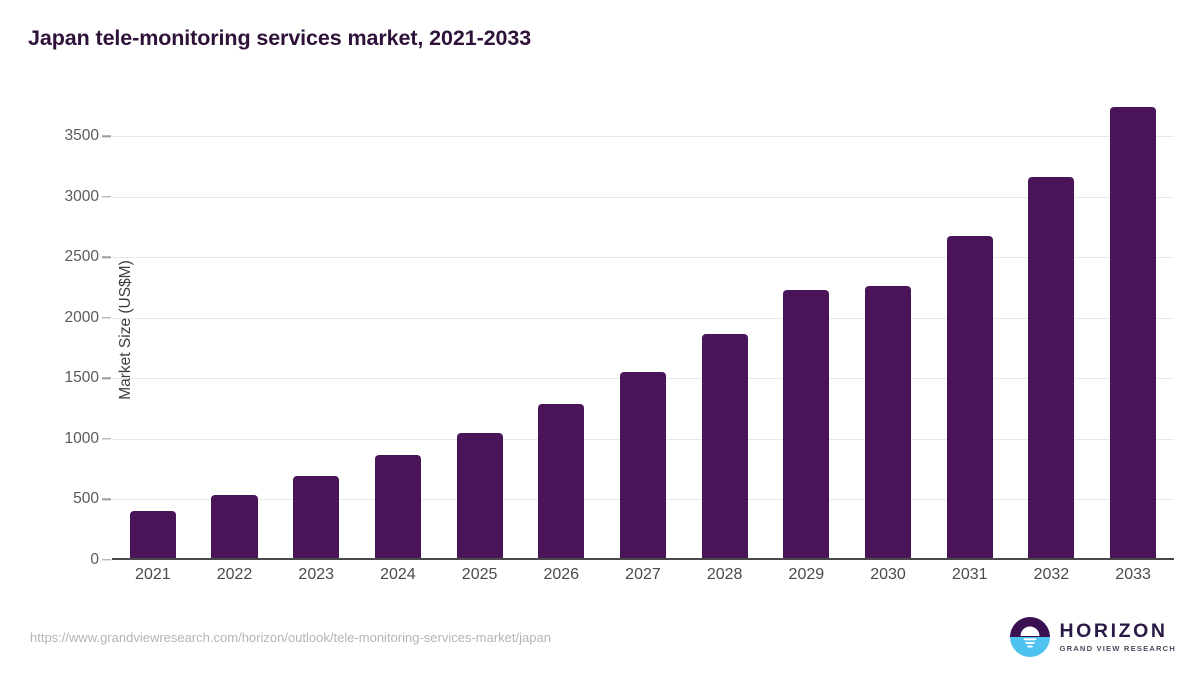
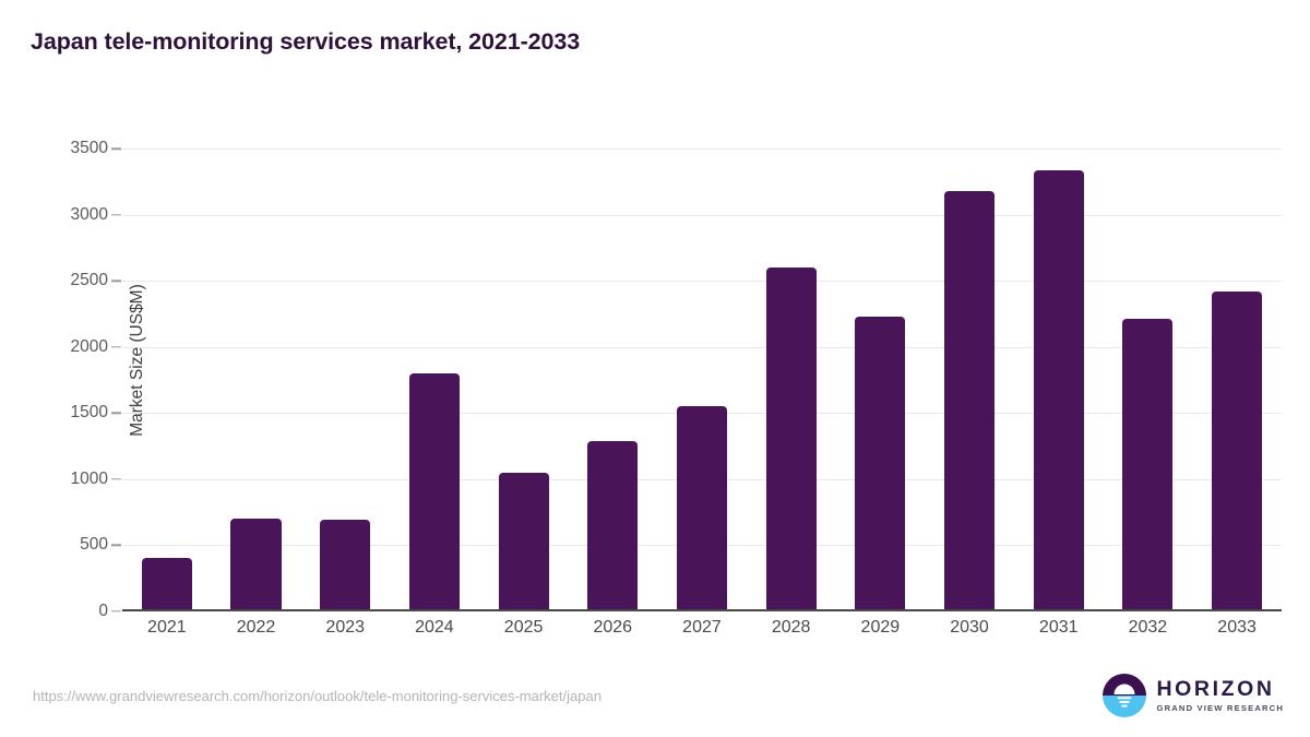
2022: 540 -> 700
2024: 860 -> 1800
2028: 1860 -> 2600
2030: 2260 -> 3180
2031: 2680 -> 3340
2032: 3160 -> 2210
2033: 3740 -> 2420
